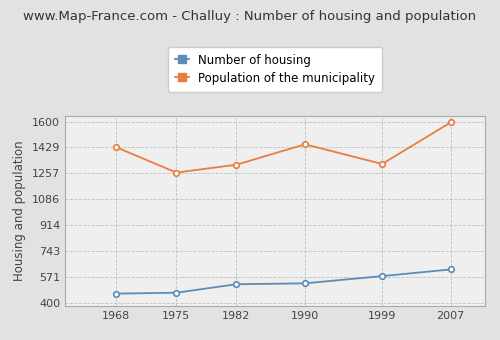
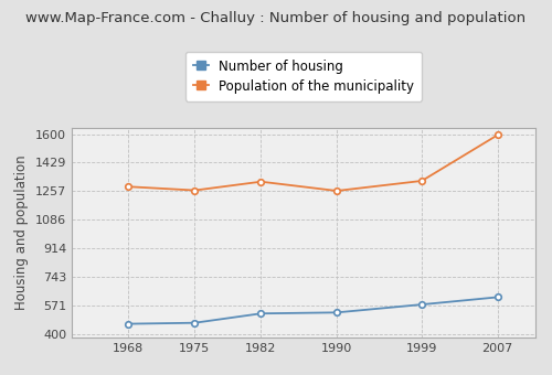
Population of the municipality/1968: 1430 -> 1280
Population of the municipality/1990: 1450 -> 1260
